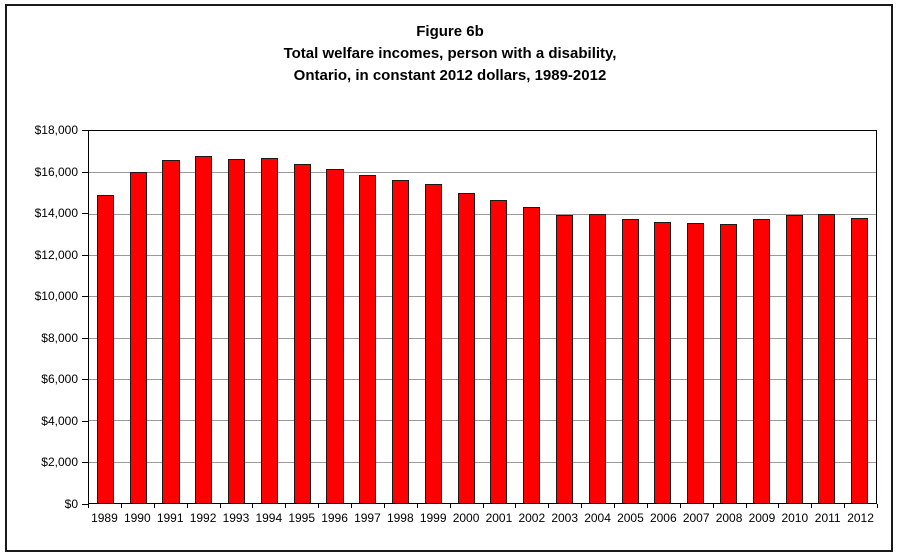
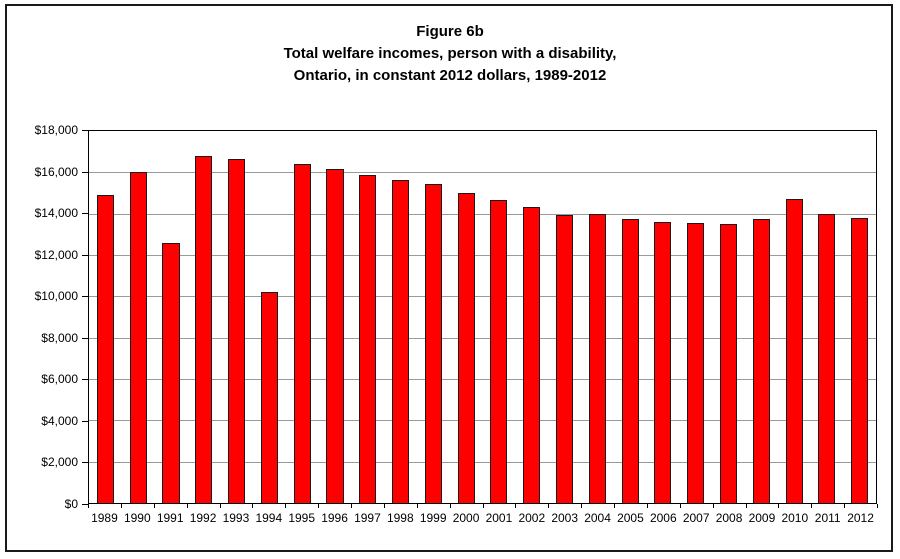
1991: $16600 -> $12600
1994: $16700 -> $10200
2010: $14000 -> $14700
